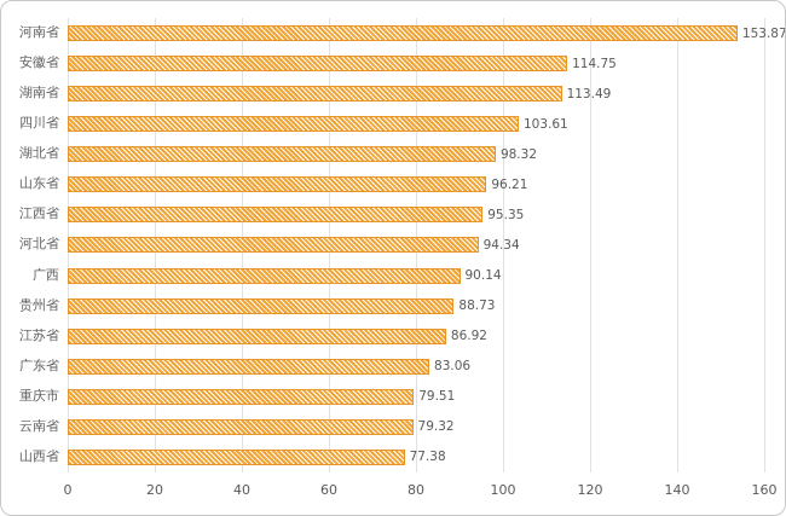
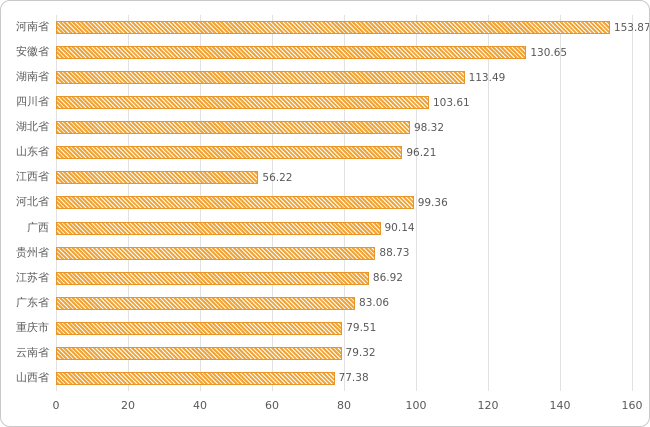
安徽省: 114.75 -> 130.65
江西省: 95.35 -> 56.22
河北省: 94.34 -> 99.36
